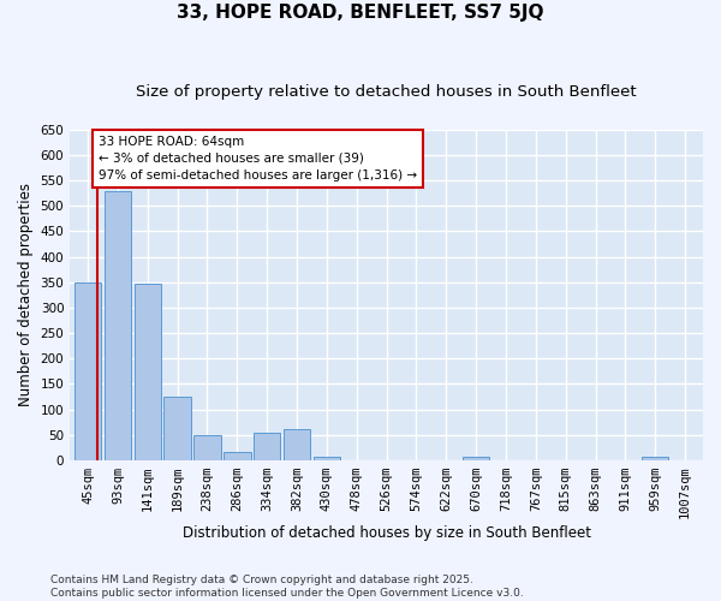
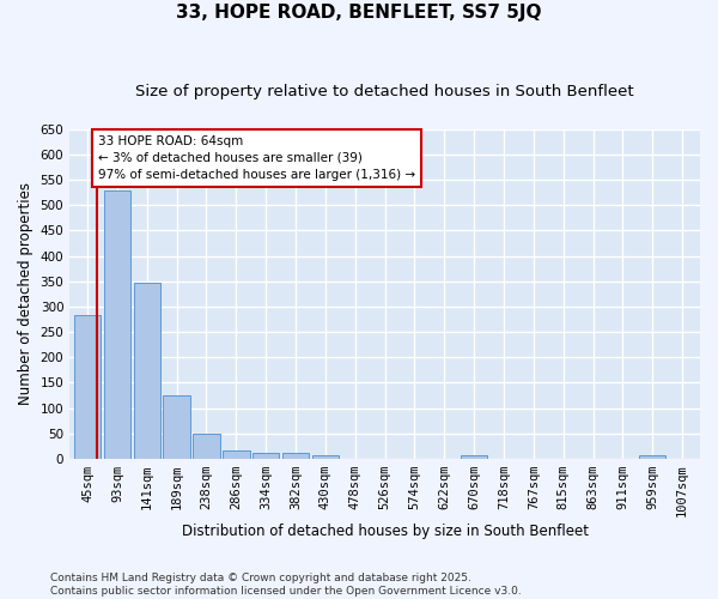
45sqm: 350 -> 283
334sqm: 55 -> 11
382sqm: 60 -> 11
